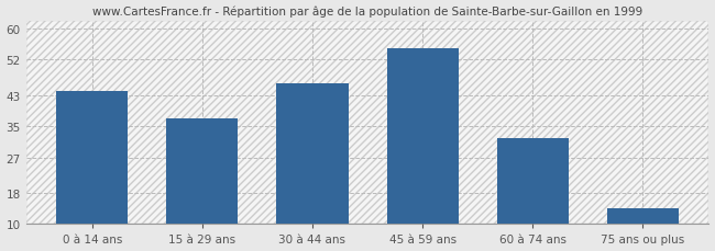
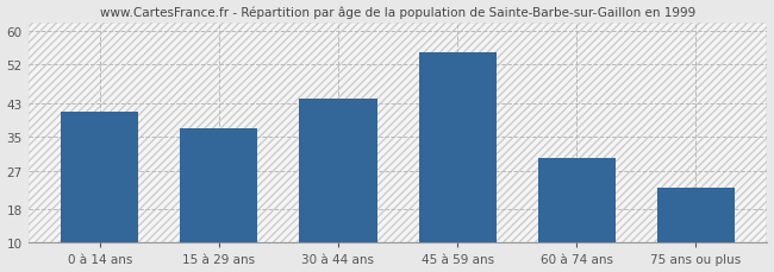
0 à 14 ans: 44 -> 41
30 à 44 ans: 46 -> 44
60 à 74 ans: 32 -> 30
75 ans ou plus: 14 -> 23
